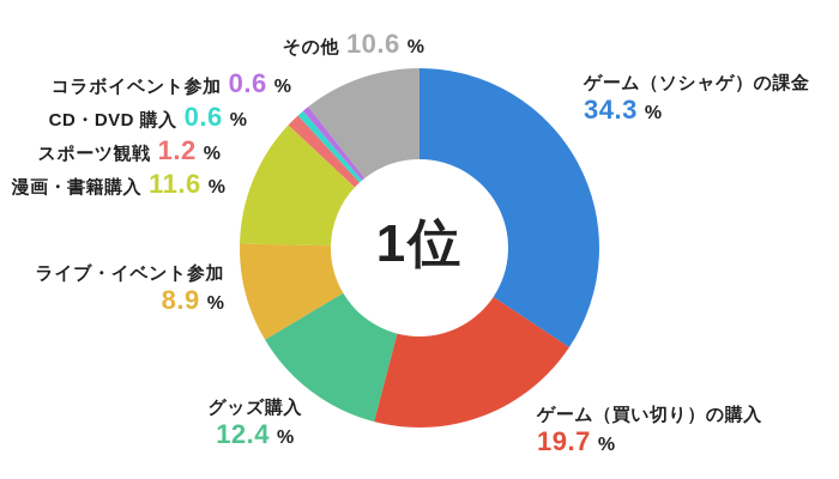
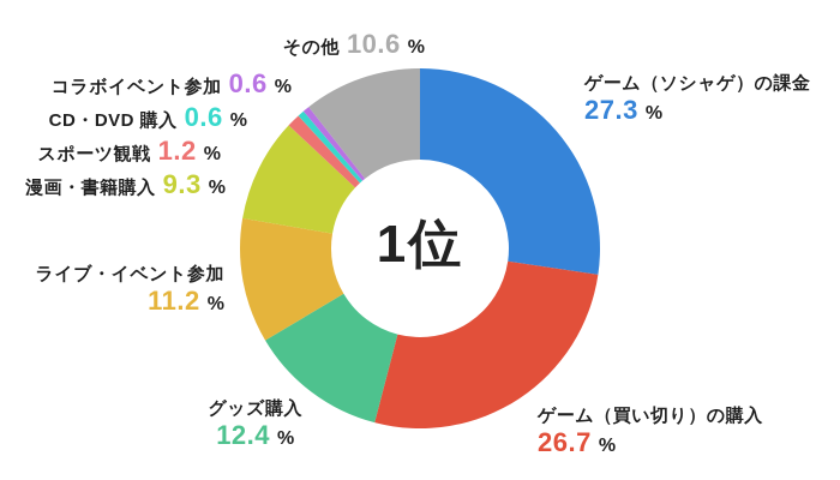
ゲーム（ソシャゲ）の課金: 34.3 -> 27.3
ゲーム（買い切り）の購入: 19.7 -> 26.7
ライブ・イベント参加: 8.9 -> 11.2
漫画・書籍購入: 11.6 -> 9.3
